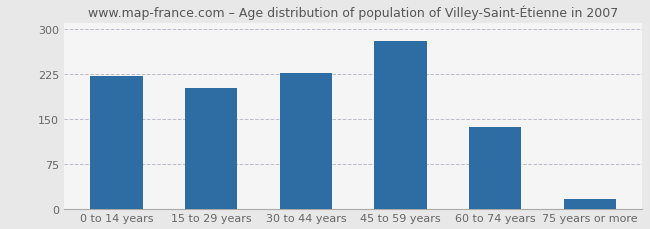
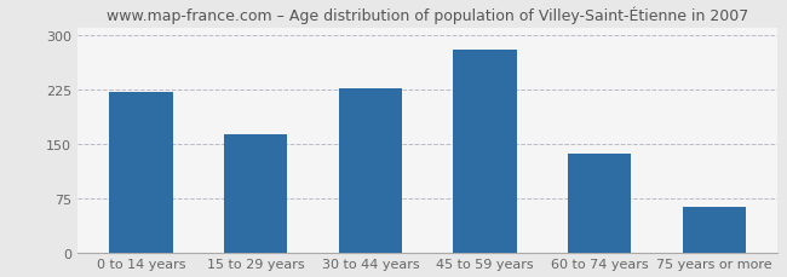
15 to 29 years: 202 -> 163
75 years or more: 16 -> 62
